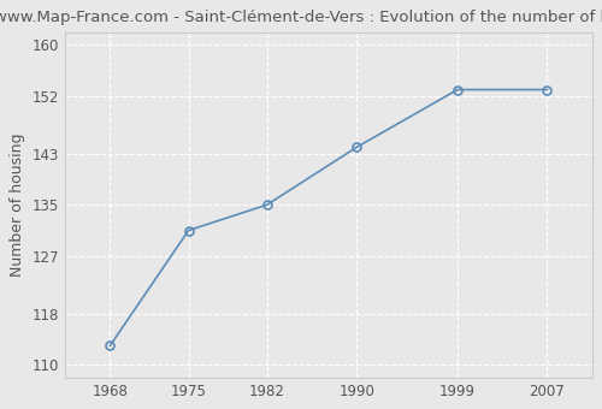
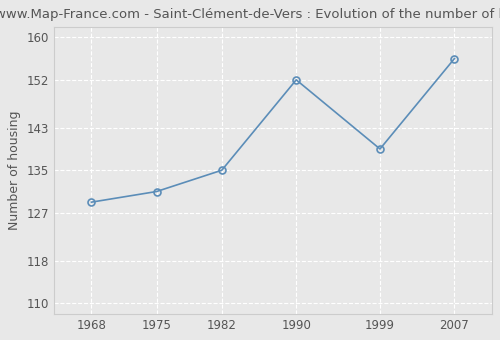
1968: 113 -> 129
1990: 144 -> 152
1999: 153 -> 139
2007: 153 -> 156
